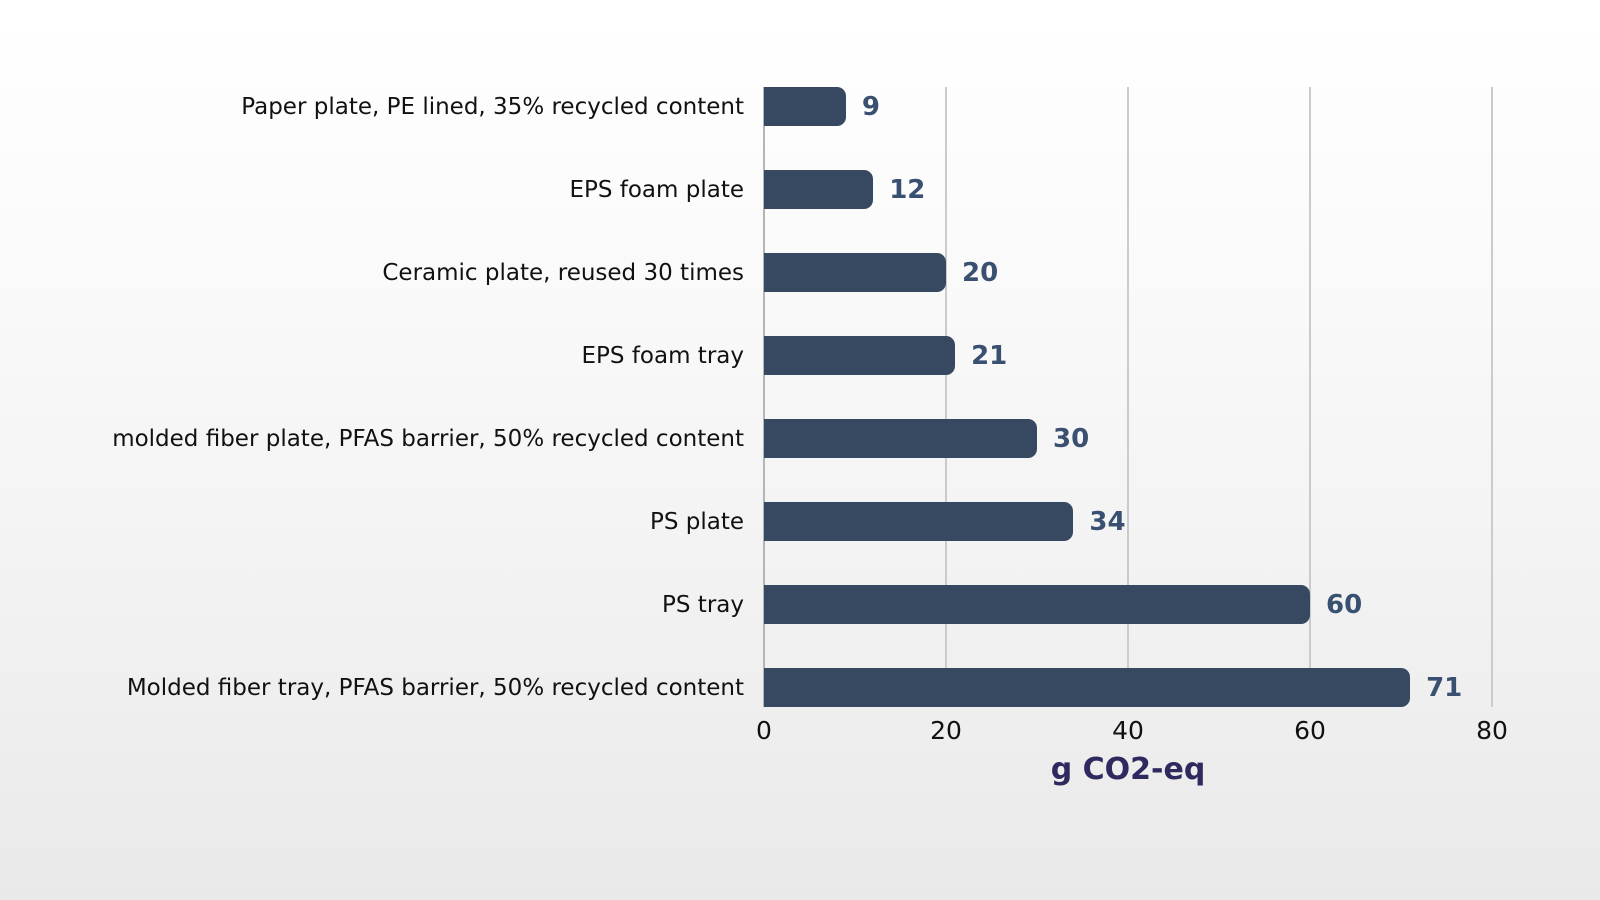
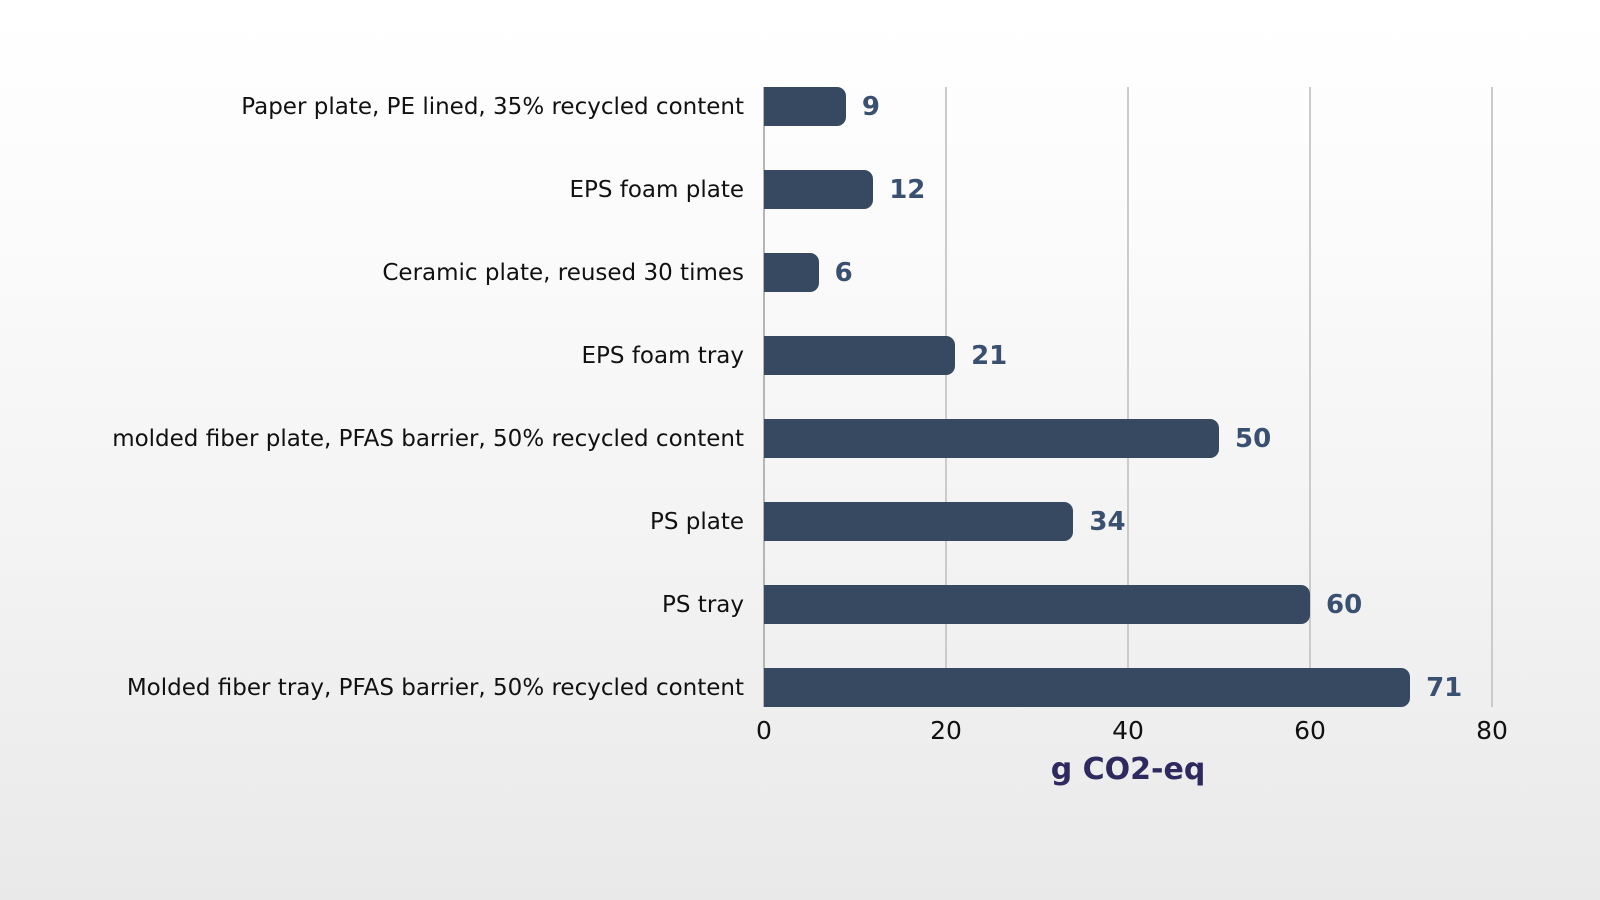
Ceramic plate, reused 30 times: 20 -> 6
molded fiber plate, PFAS barrier, 50% recycled content: 30 -> 50
